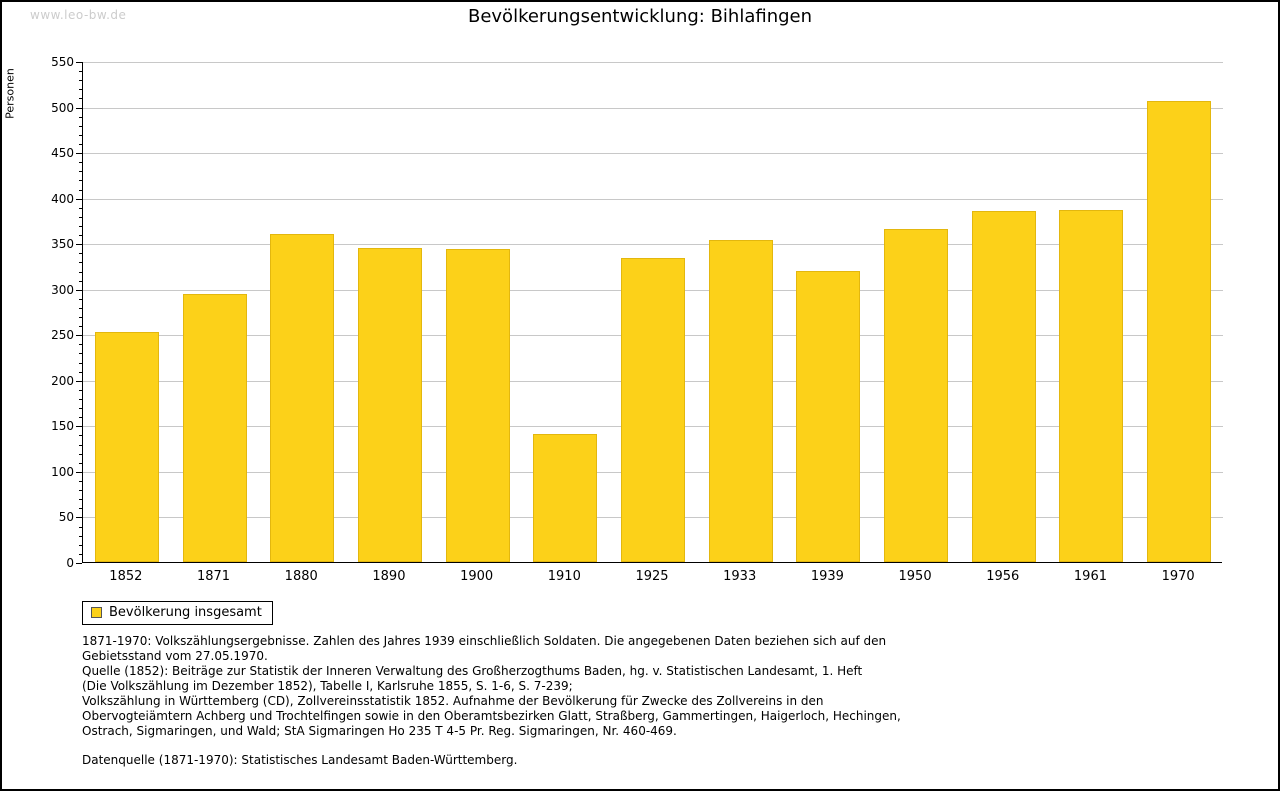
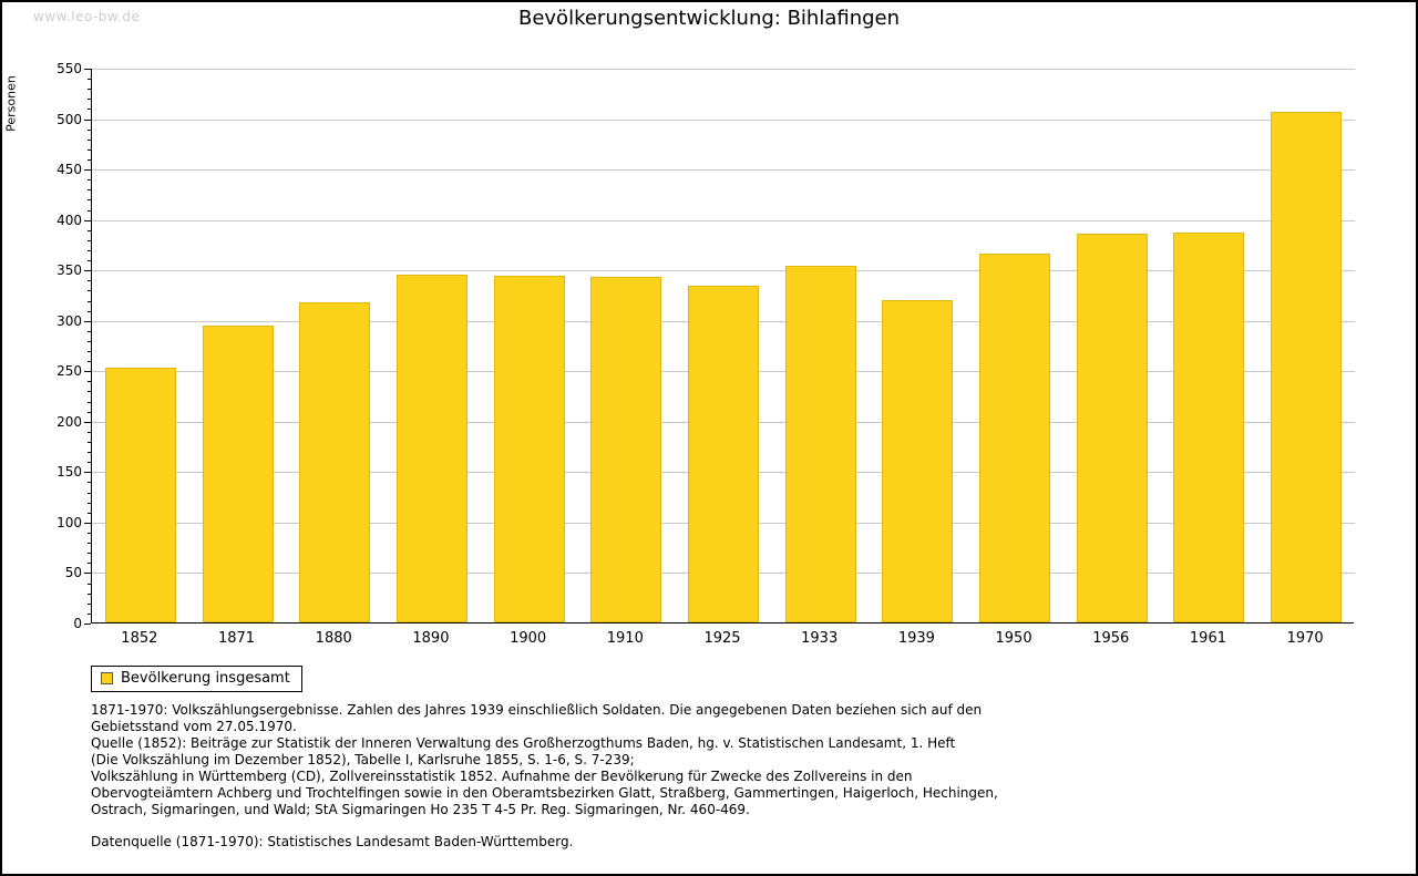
1880: 360 -> 320
1910: 140 -> 340
